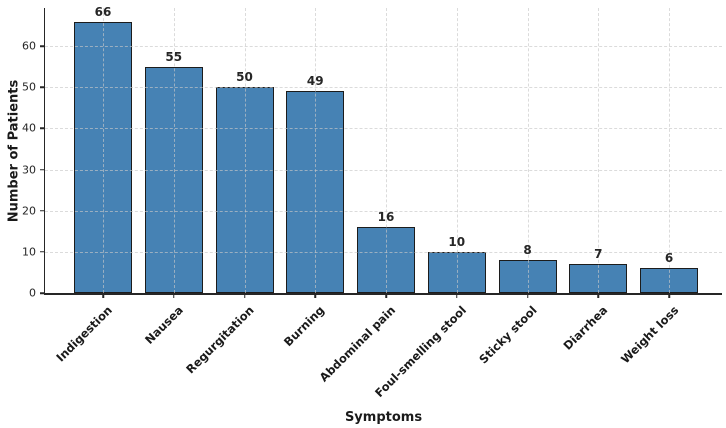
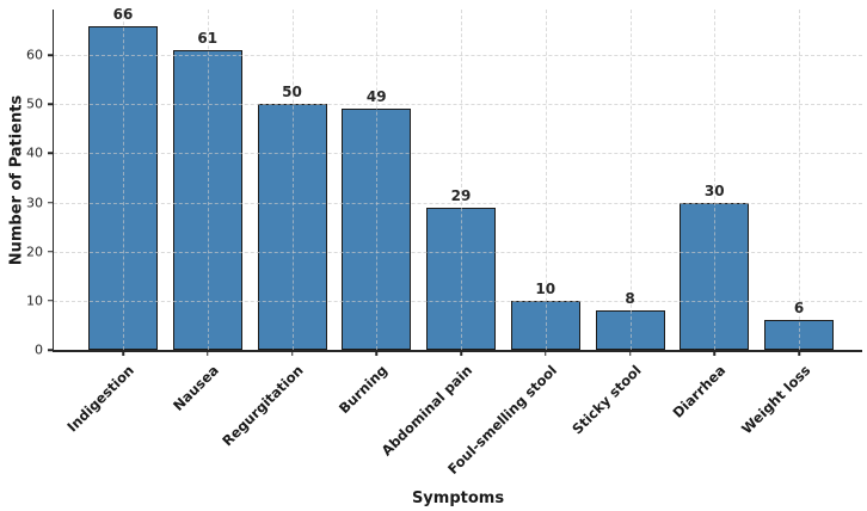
Nausea: 55 -> 61
Abdominal pain: 16 -> 29
Diarrhea: 7 -> 30
